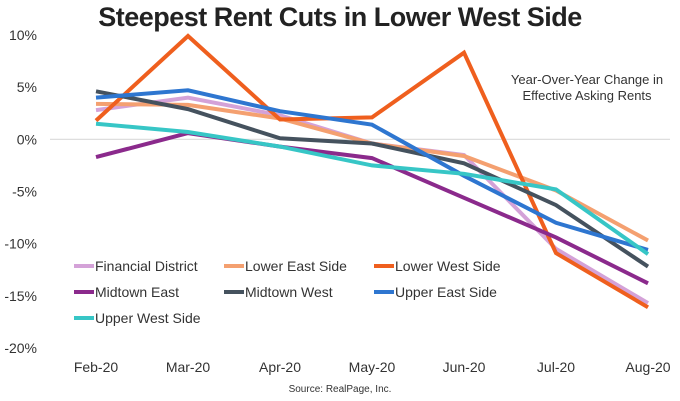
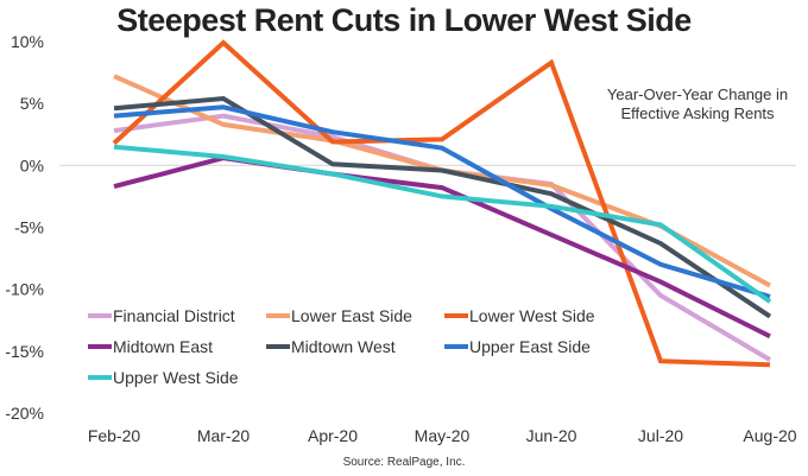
Lower East Side/Feb-20: 3.4% -> 7.2%
Midtown West/Mar-20: 2.9% -> 5.4%
Lower West Side/Jul-20: -10.9% -> -15.8%
